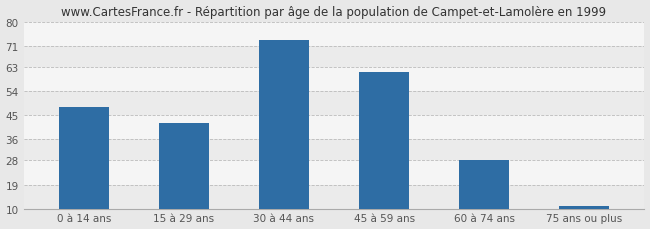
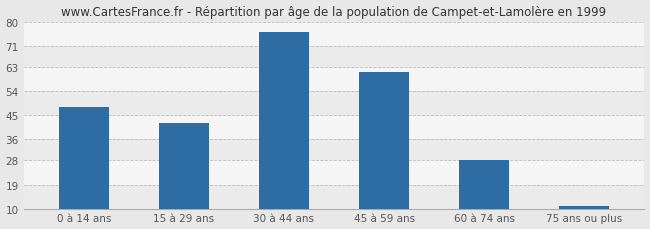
30 à 44 ans: 73 -> 76
